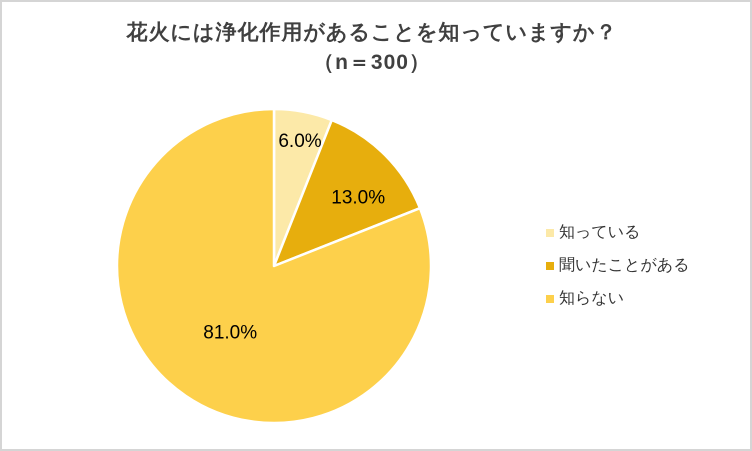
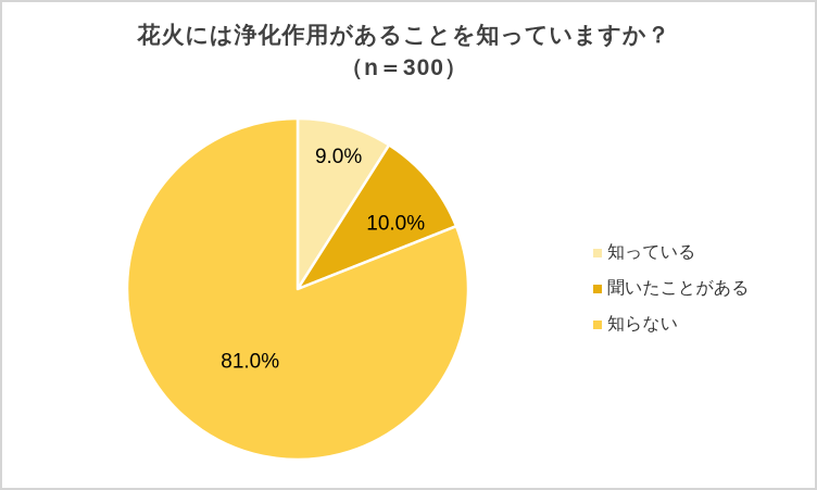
知っている: 6.0% -> 9.0%
聞いたことがある: 13.0% -> 10.0%
